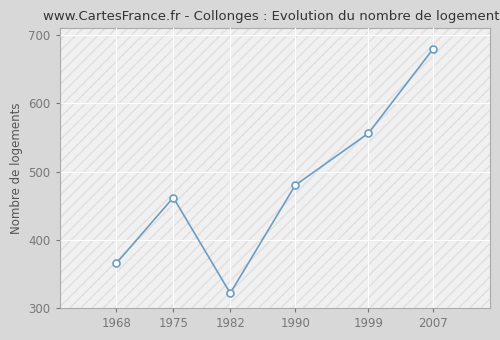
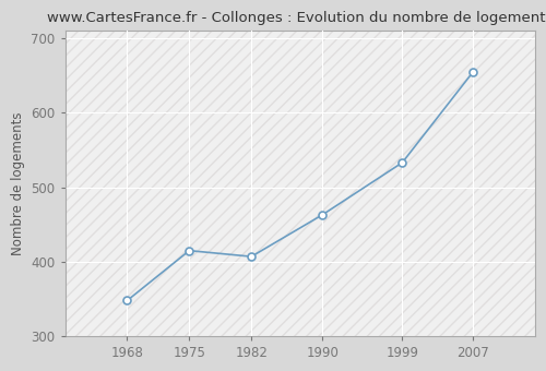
1968: 366 -> 348
1975: 462 -> 415
1982: 322 -> 407
1990: 480 -> 463
1999: 556 -> 533
2007: 680 -> 655
